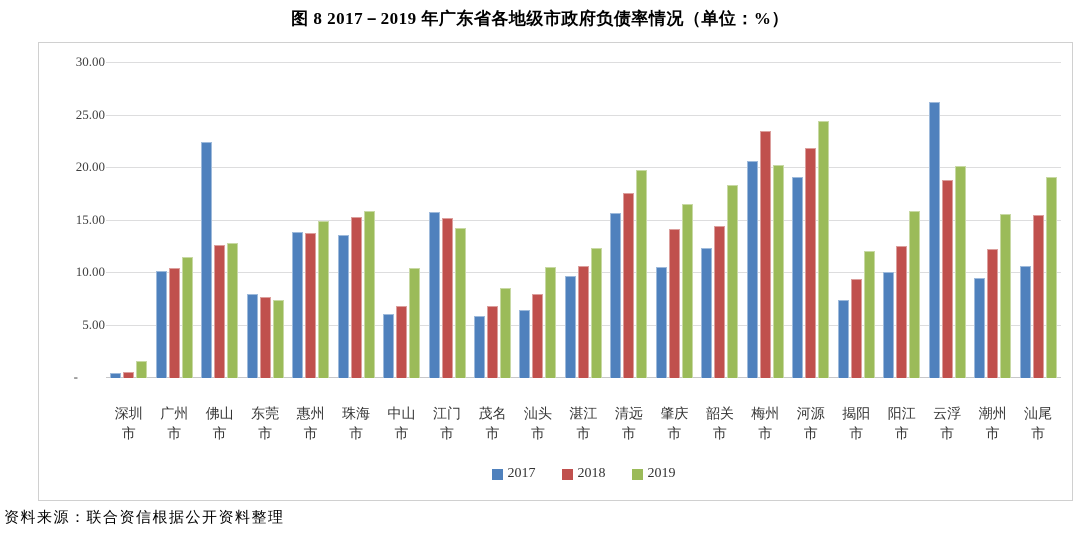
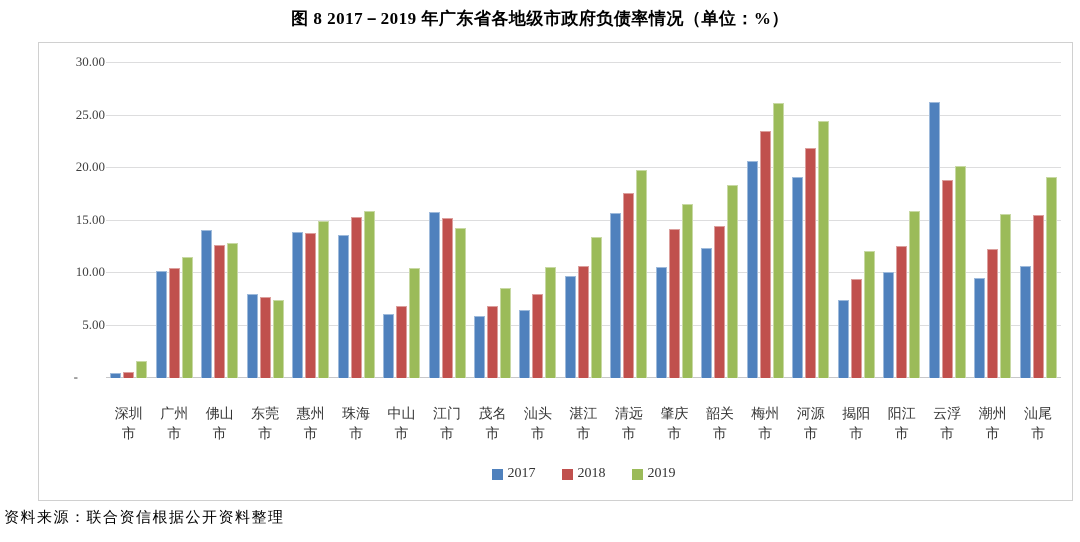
2017/佛山市: 22.5 -> 14.1
2019/湛江市: 12.4 -> 13.4
2019/梅州市: 20.3 -> 26.2
